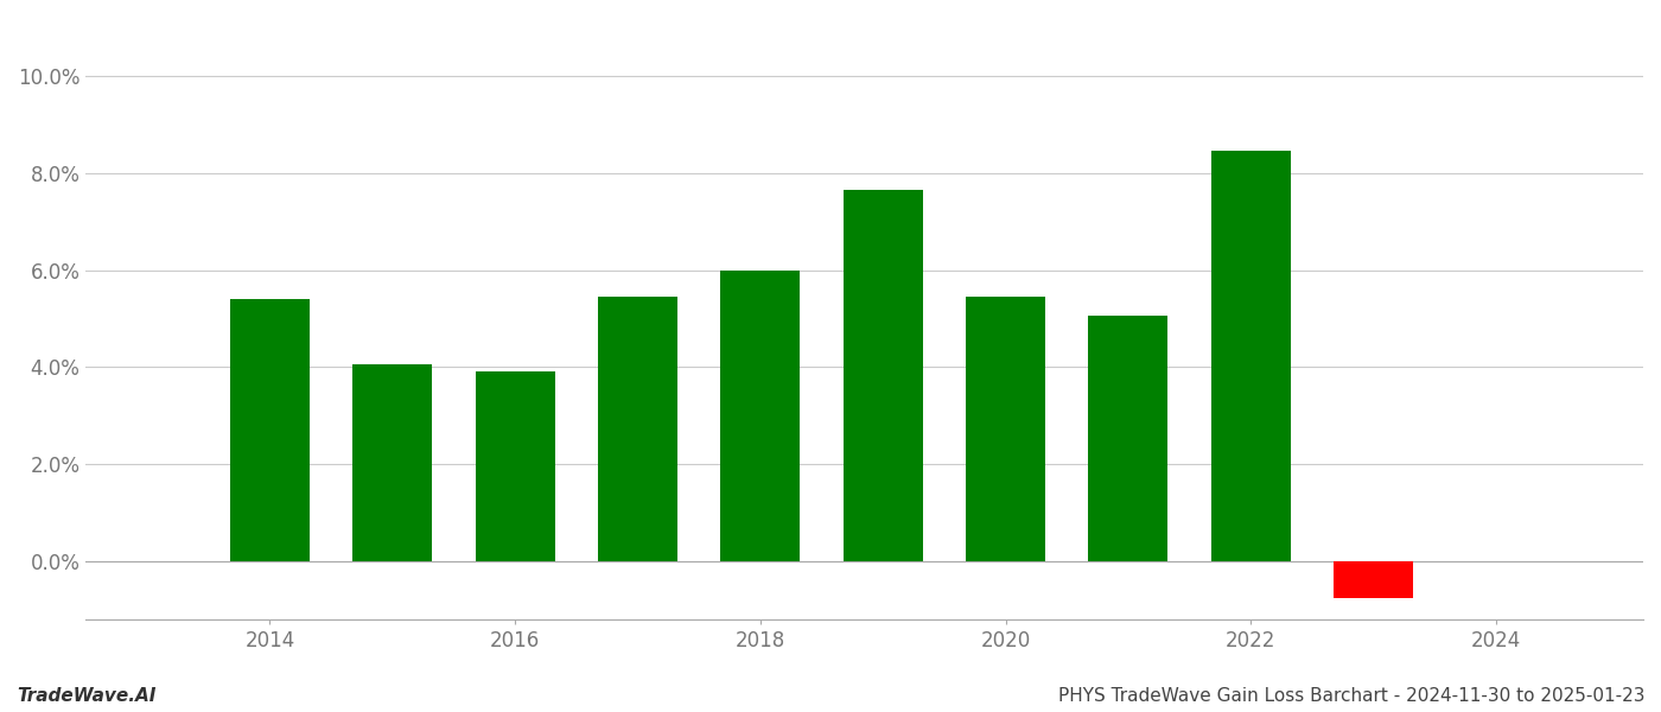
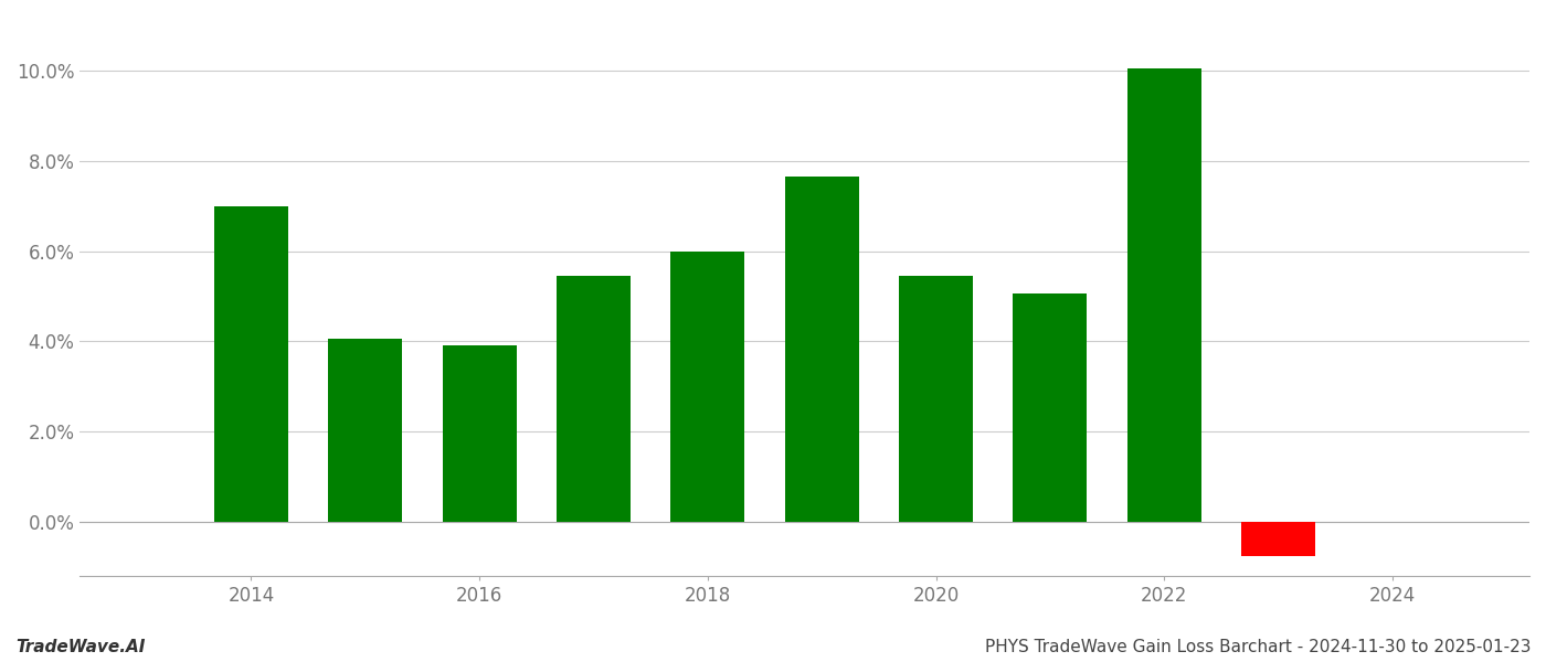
2014: 5.40% -> 7.00%
2022: 8.45% -> 10.05%
